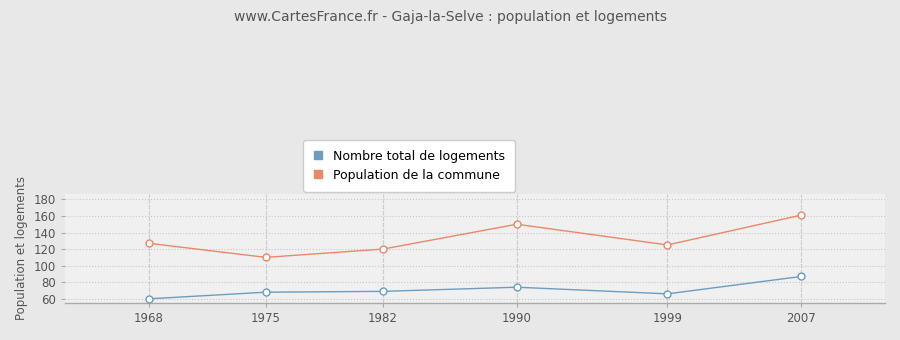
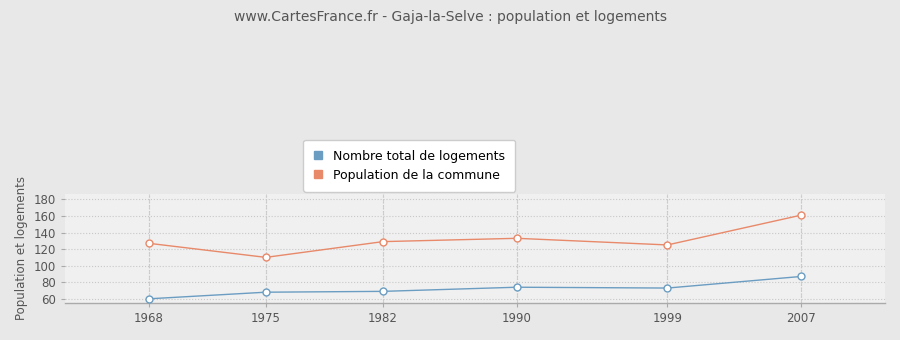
Population de la commune/1982: 120 -> 129
Population de la commune/1990: 150 -> 133
Nombre total de logements/1999: 66 -> 73
